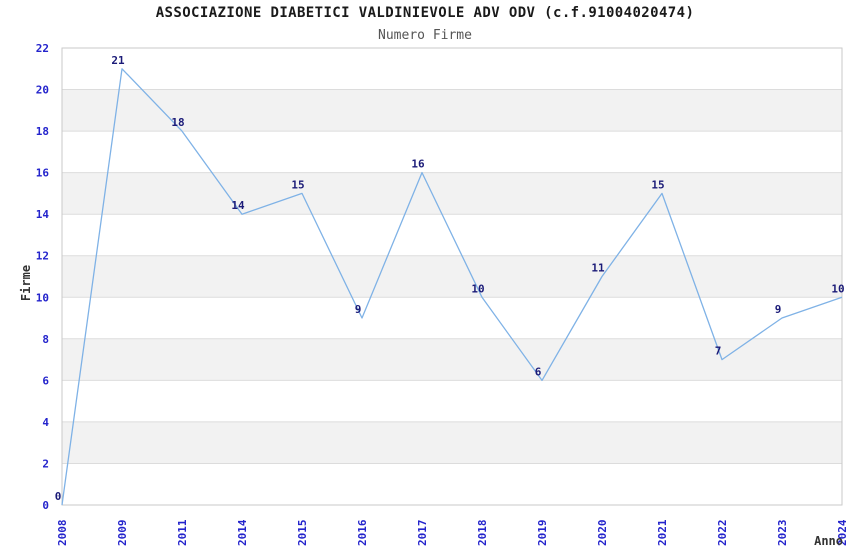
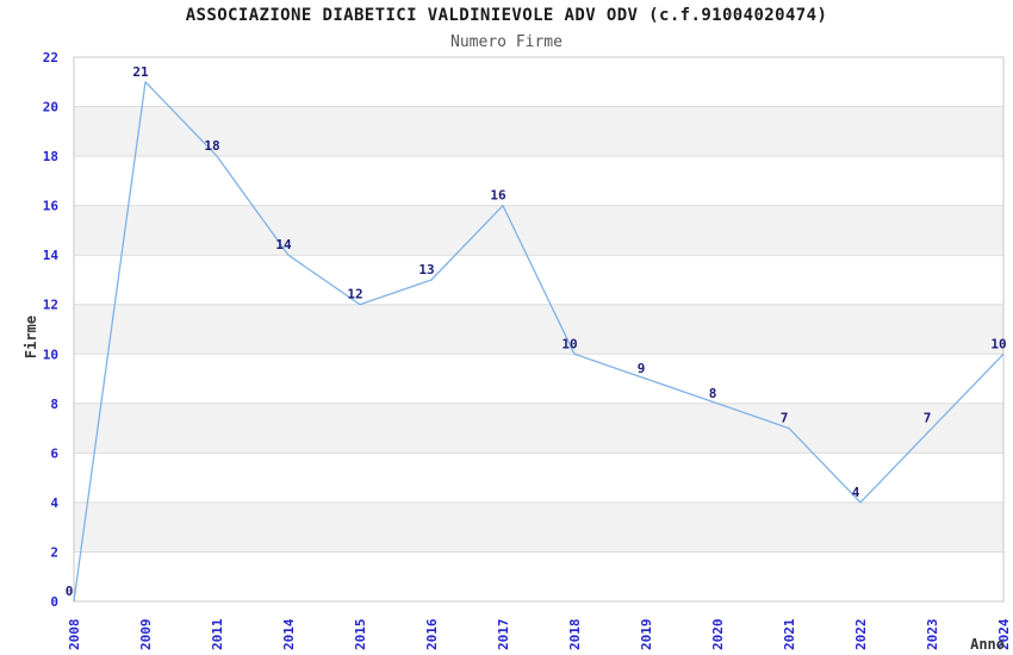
2015: 15 -> 12
2016: 9 -> 13
2019: 6 -> 9
2020: 11 -> 8
2021: 15 -> 7
2022: 7 -> 4
2023: 9 -> 7
